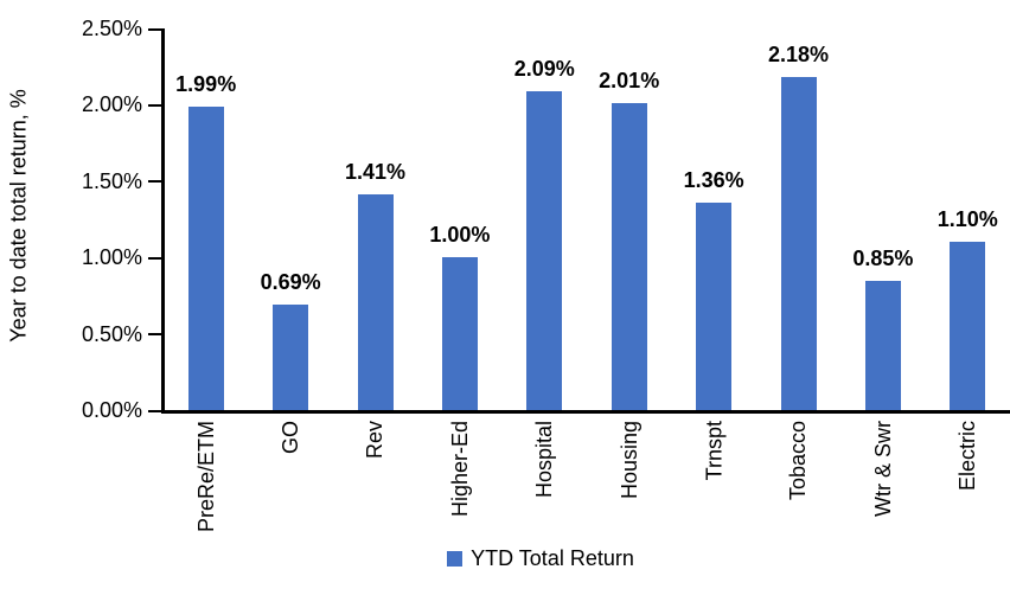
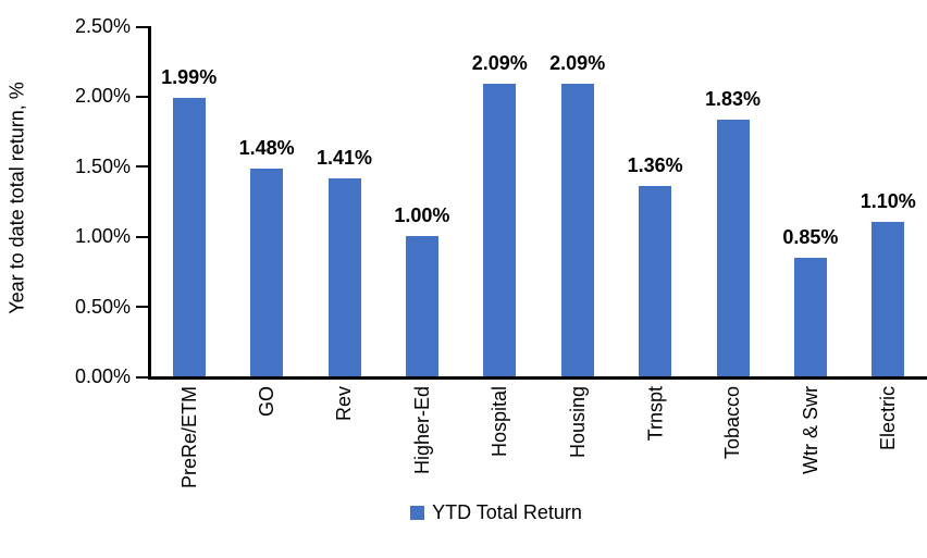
GO: 0.69% -> 1.48%
Housing: 2.01% -> 2.09%
Tobacco: 2.18% -> 1.83%
